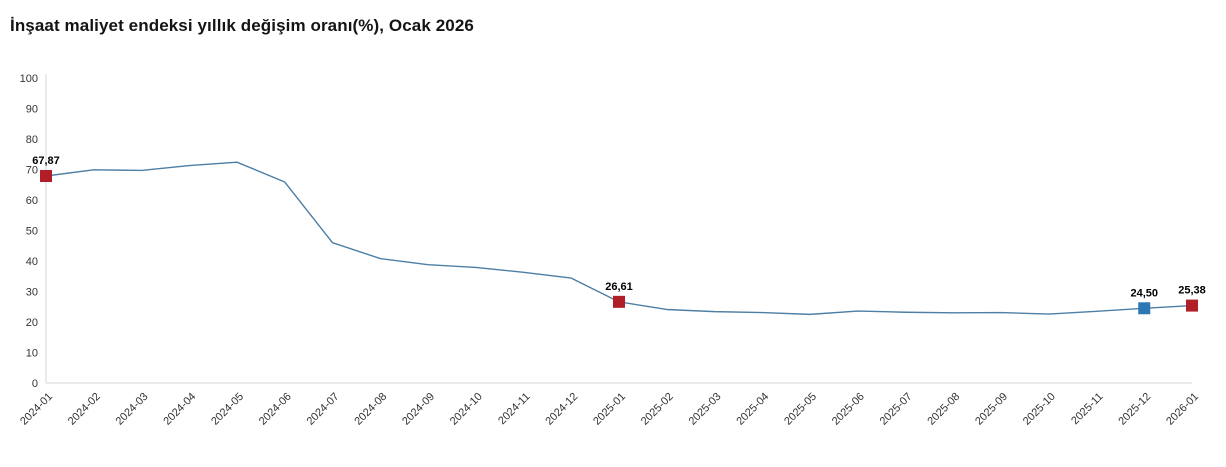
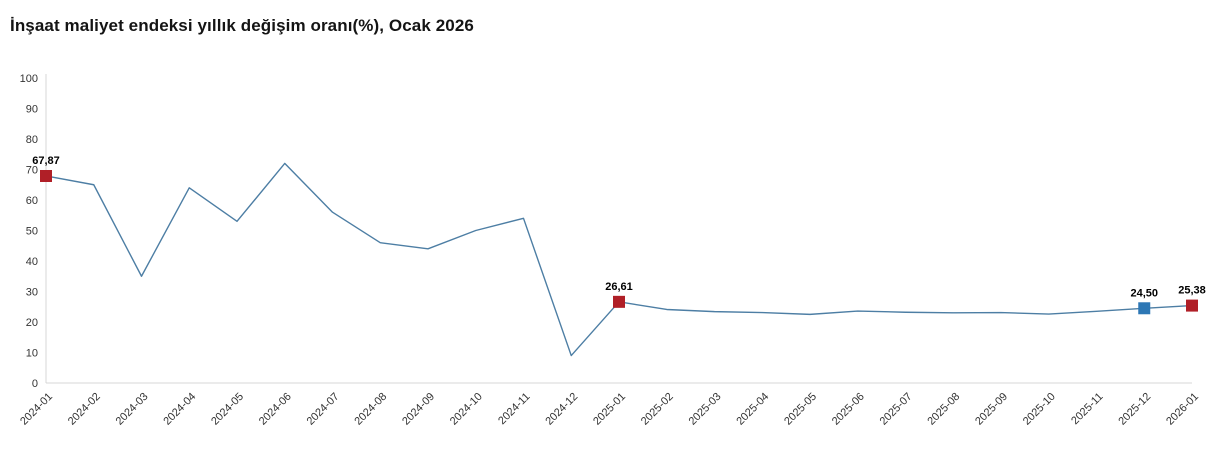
2024-02: 70 -> 65
2024-03: 70 -> 35
2024-04: 71 -> 64
2024-05: 72 -> 53
2024-06: 66 -> 72
2024-07: 46 -> 56
2024-08: 41 -> 46
2024-09: 39 -> 44
2024-10: 38 -> 50
2024-11: 36 -> 54
2024-12: 34 -> 9
